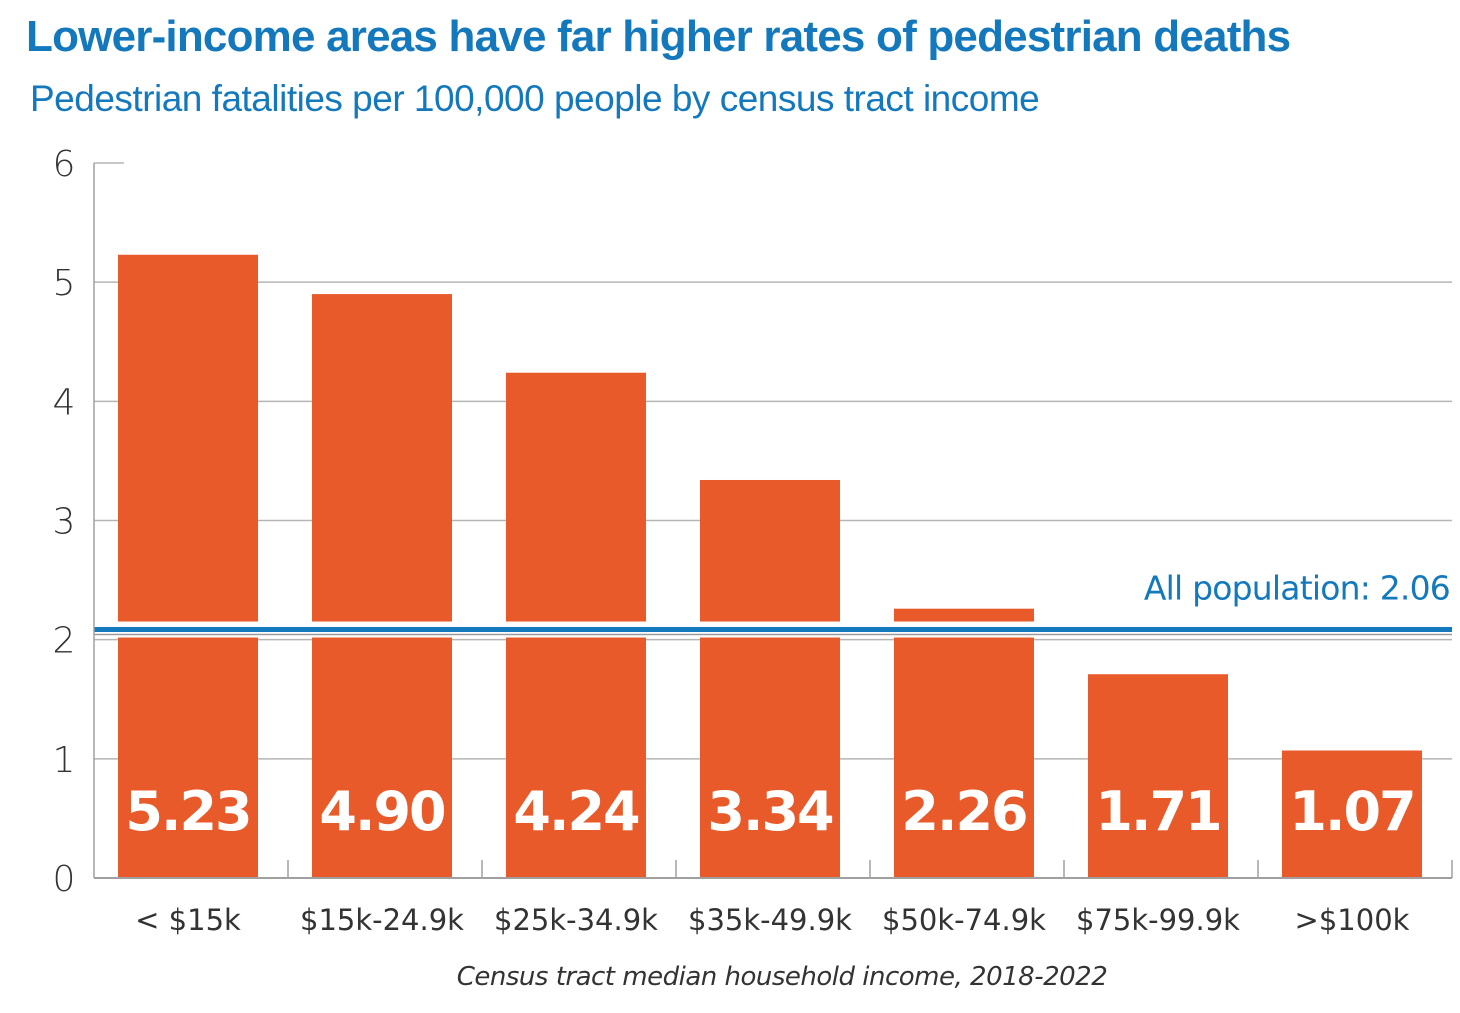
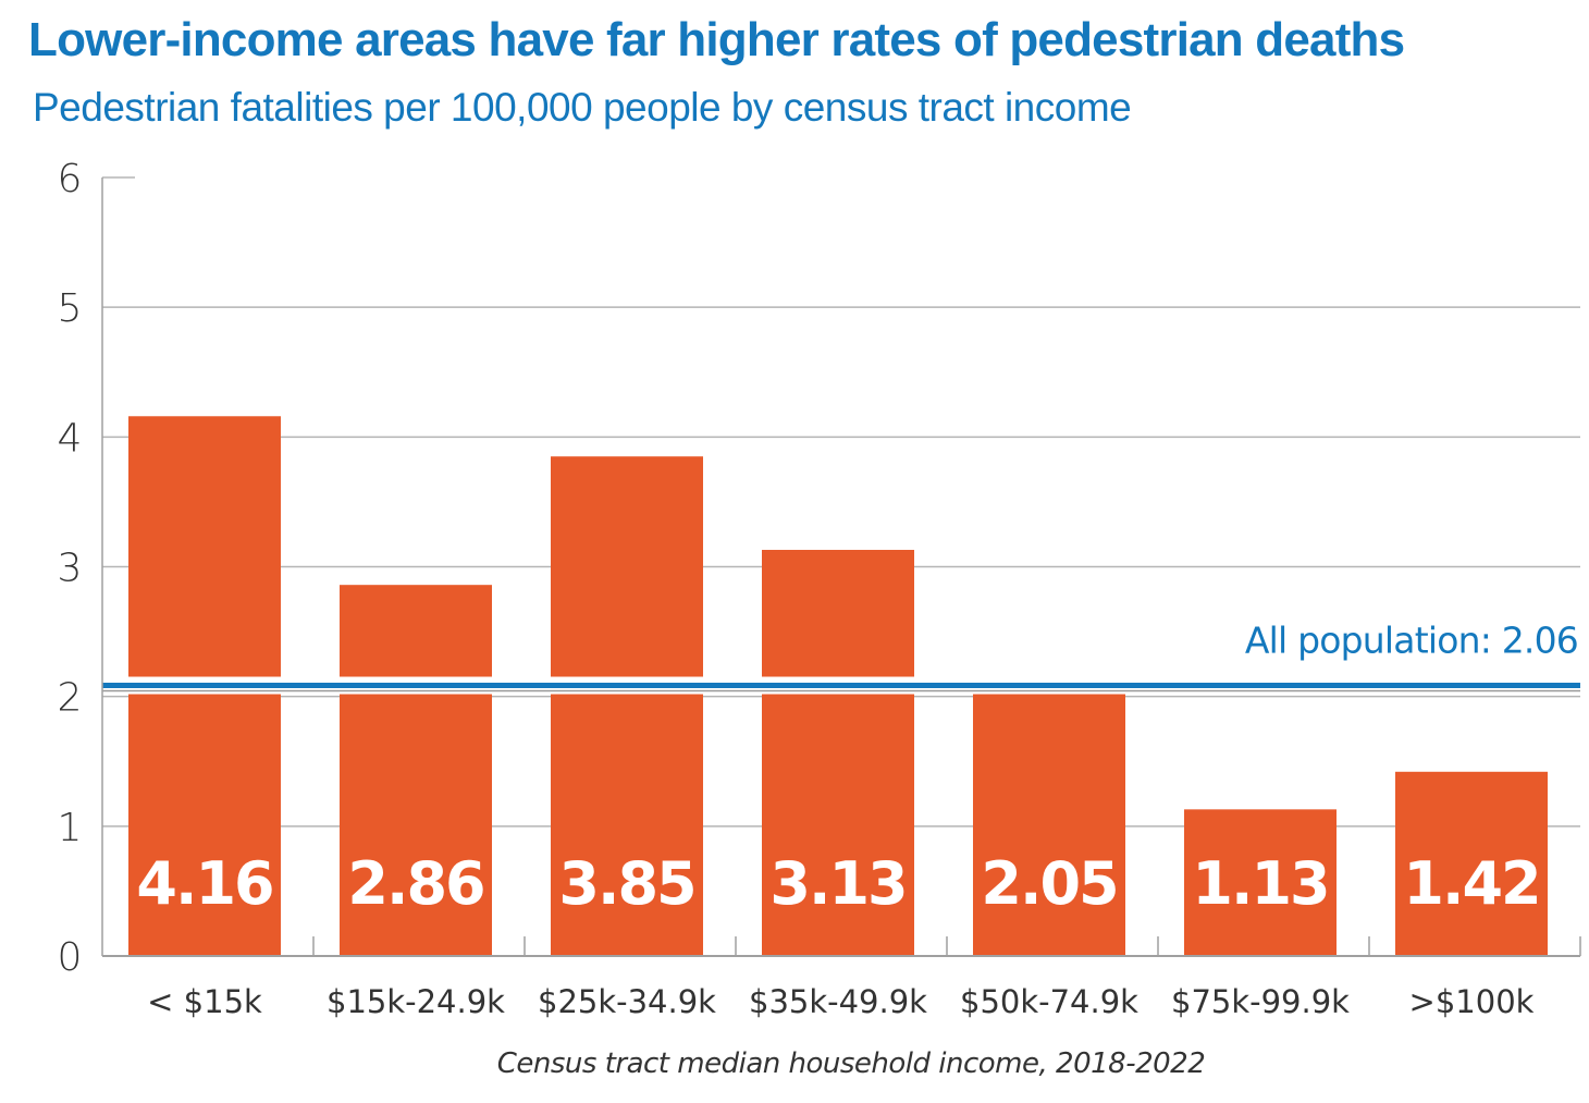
< $15k: 5.23 -> 4.16
$15k-24.9k: 4.90 -> 2.86
$25k-34.9k: 4.24 -> 3.85
$35k-49.9k: 3.34 -> 3.13
$50k-74.9k: 2.26 -> 2.05
$75k-99.9k: 1.71 -> 1.13
>$100k: 1.07 -> 1.42
